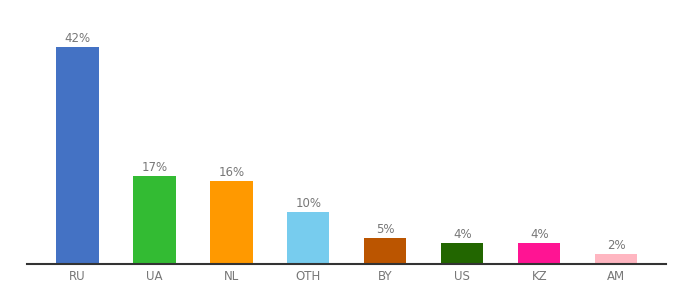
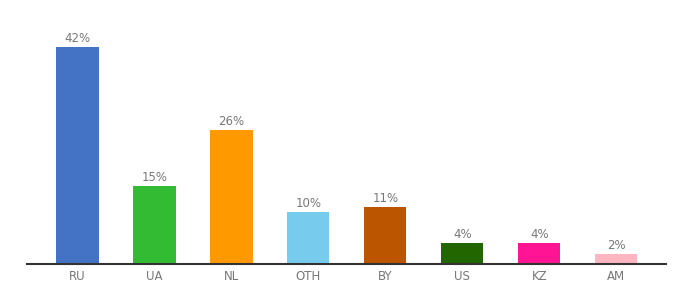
UA: 17% -> 15%
NL: 16% -> 26%
BY: 5% -> 11%
